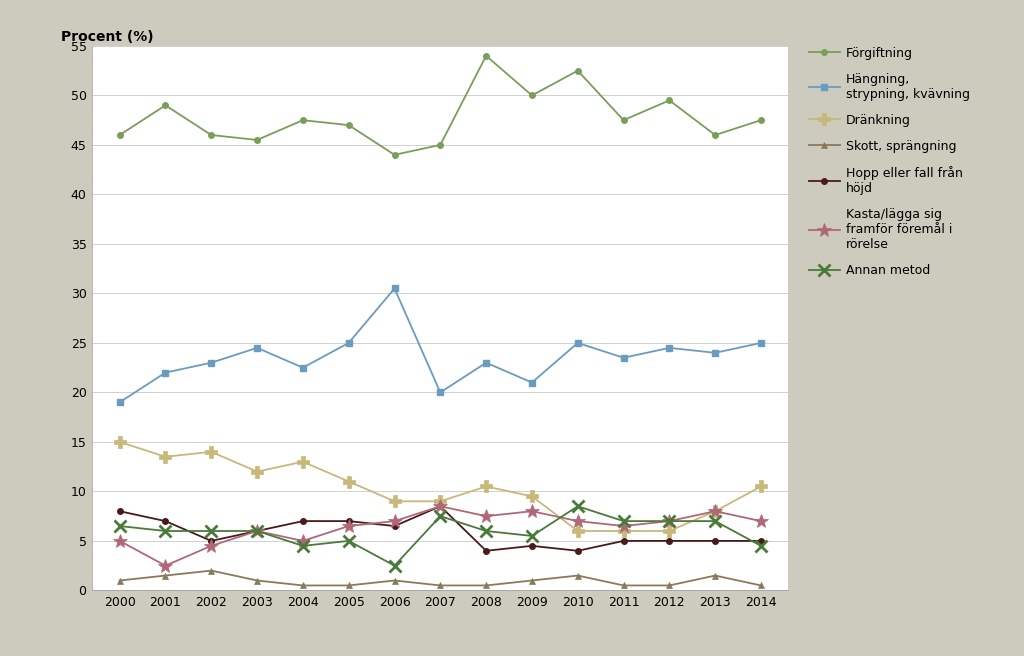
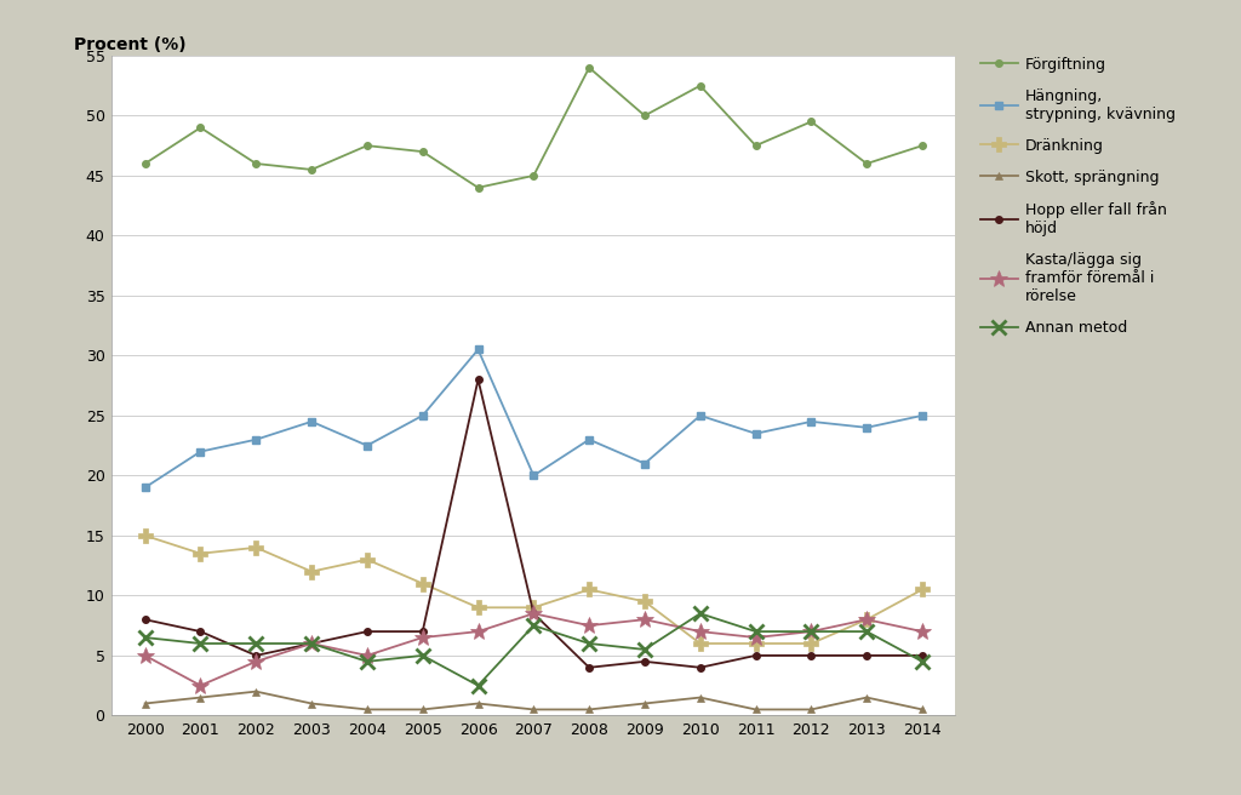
Hopp eller fall från höjd/2006: 6.5 -> 28.0
